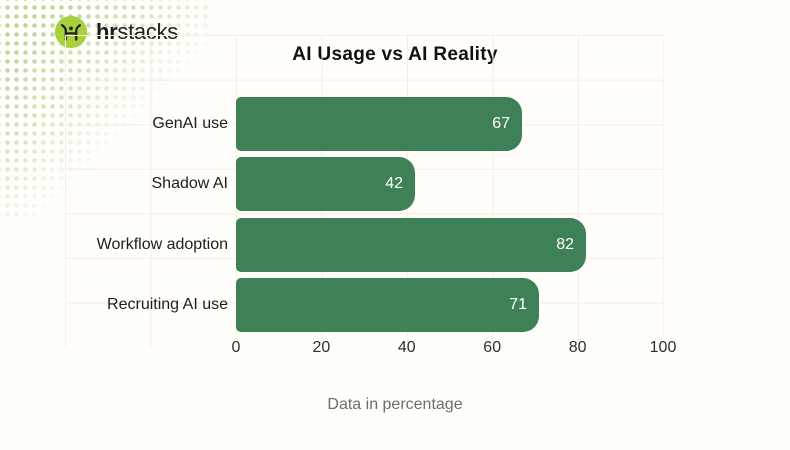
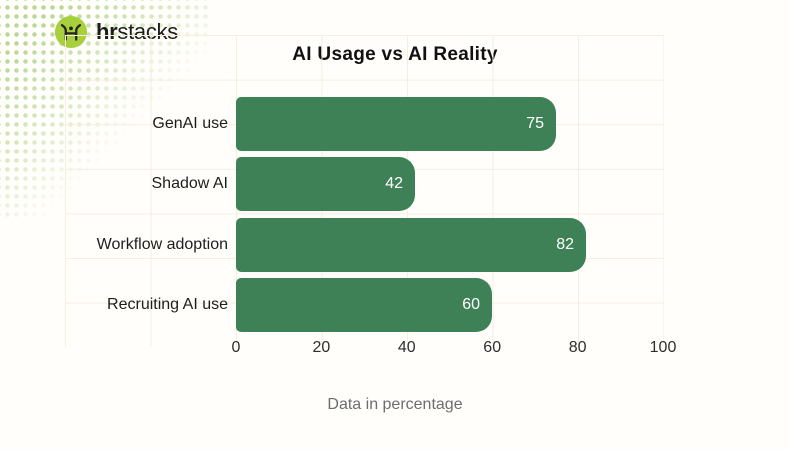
GenAI use: 67 -> 75
Recruiting AI use: 71 -> 60
